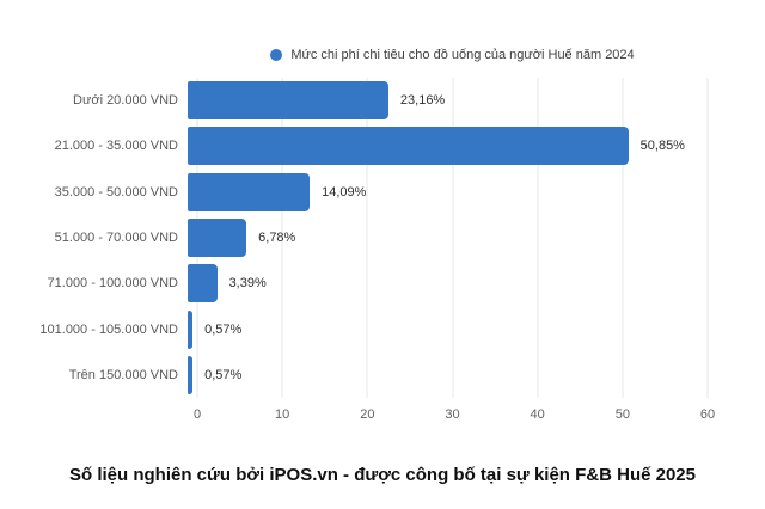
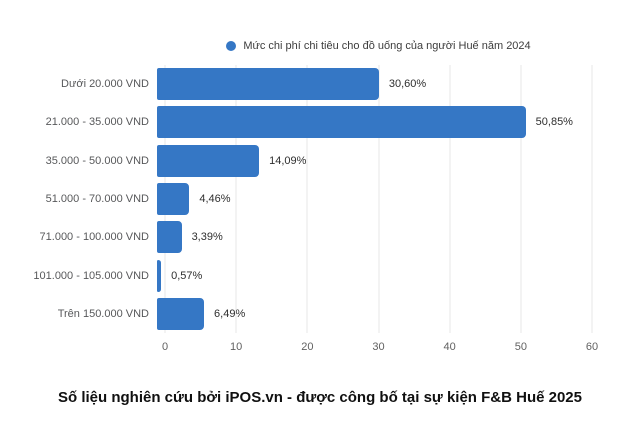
Dưới 20.000 VND: 23,16% -> 30,60%
51.000 - 70.000 VND: 6,78% -> 4,46%
Trên 150.000 VND: 0,57% -> 6,49%
